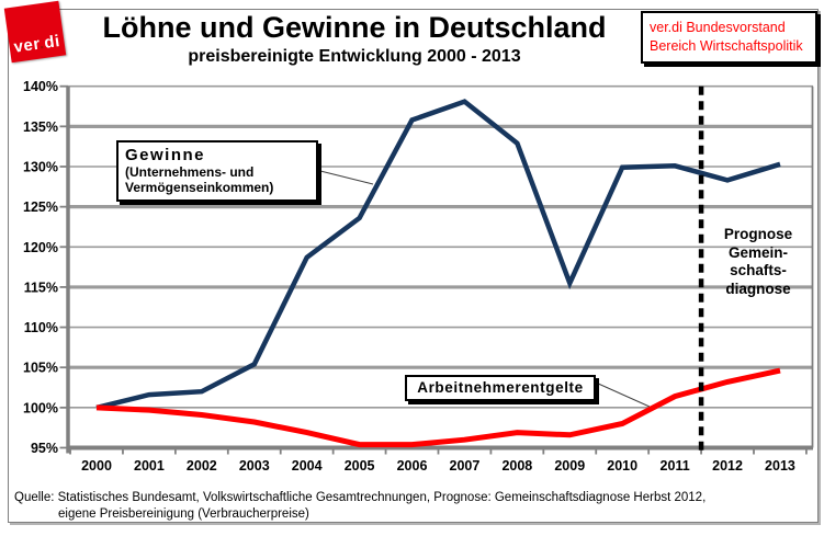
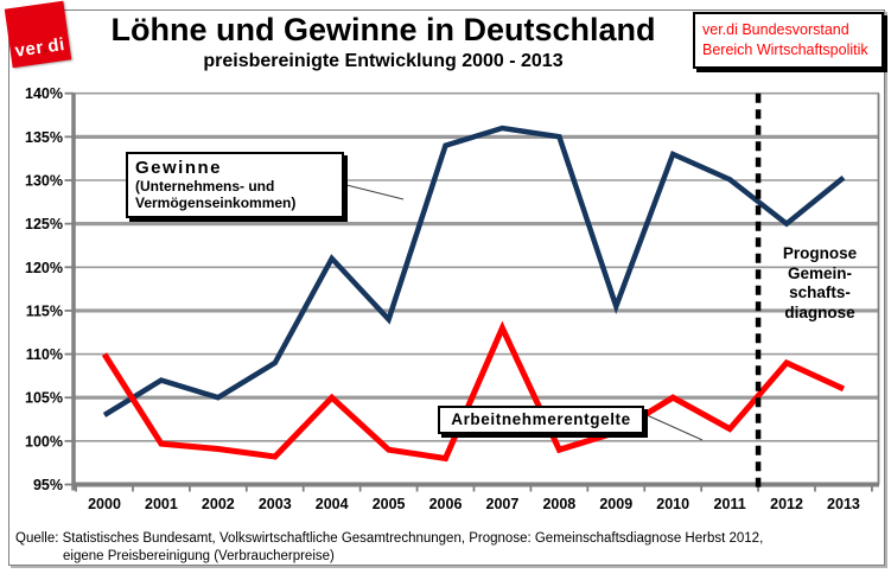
Gewinne/2000: 100% -> 103%
Arbeitnehmerentgelte/2000: 100% -> 110%
Gewinne/2001: 102% -> 107%
Gewinne/2002: 102% -> 105%
Gewinne/2003: 105% -> 109%
Gewinne/2004: 119% -> 121%
Arbeitnehmerentgelte/2004: 97% -> 105%
Gewinne/2005: 124% -> 114%
Arbeitnehmerentgelte/2005: 95% -> 99%
Gewinne/2006: 136% -> 134%
Arbeitnehmerentgelte/2006: 95% -> 98%
Gewinne/2007: 138% -> 136%
Arbeitnehmerentgelte/2007: 96% -> 113%
Gewinne/2008: 133% -> 135%
Arbeitnehmerentgelte/2008: 97% -> 99%
Arbeitnehmerentgelte/2009: 97% -> 101%
Gewinne/2010: 130% -> 133%
Arbeitnehmerentgelte/2010: 98% -> 105%
Gewinne/2012: 128% -> 125%
Arbeitnehmerentgelte/2012: 103% -> 109%
Arbeitnehmerentgelte/2013: 105% -> 106%
